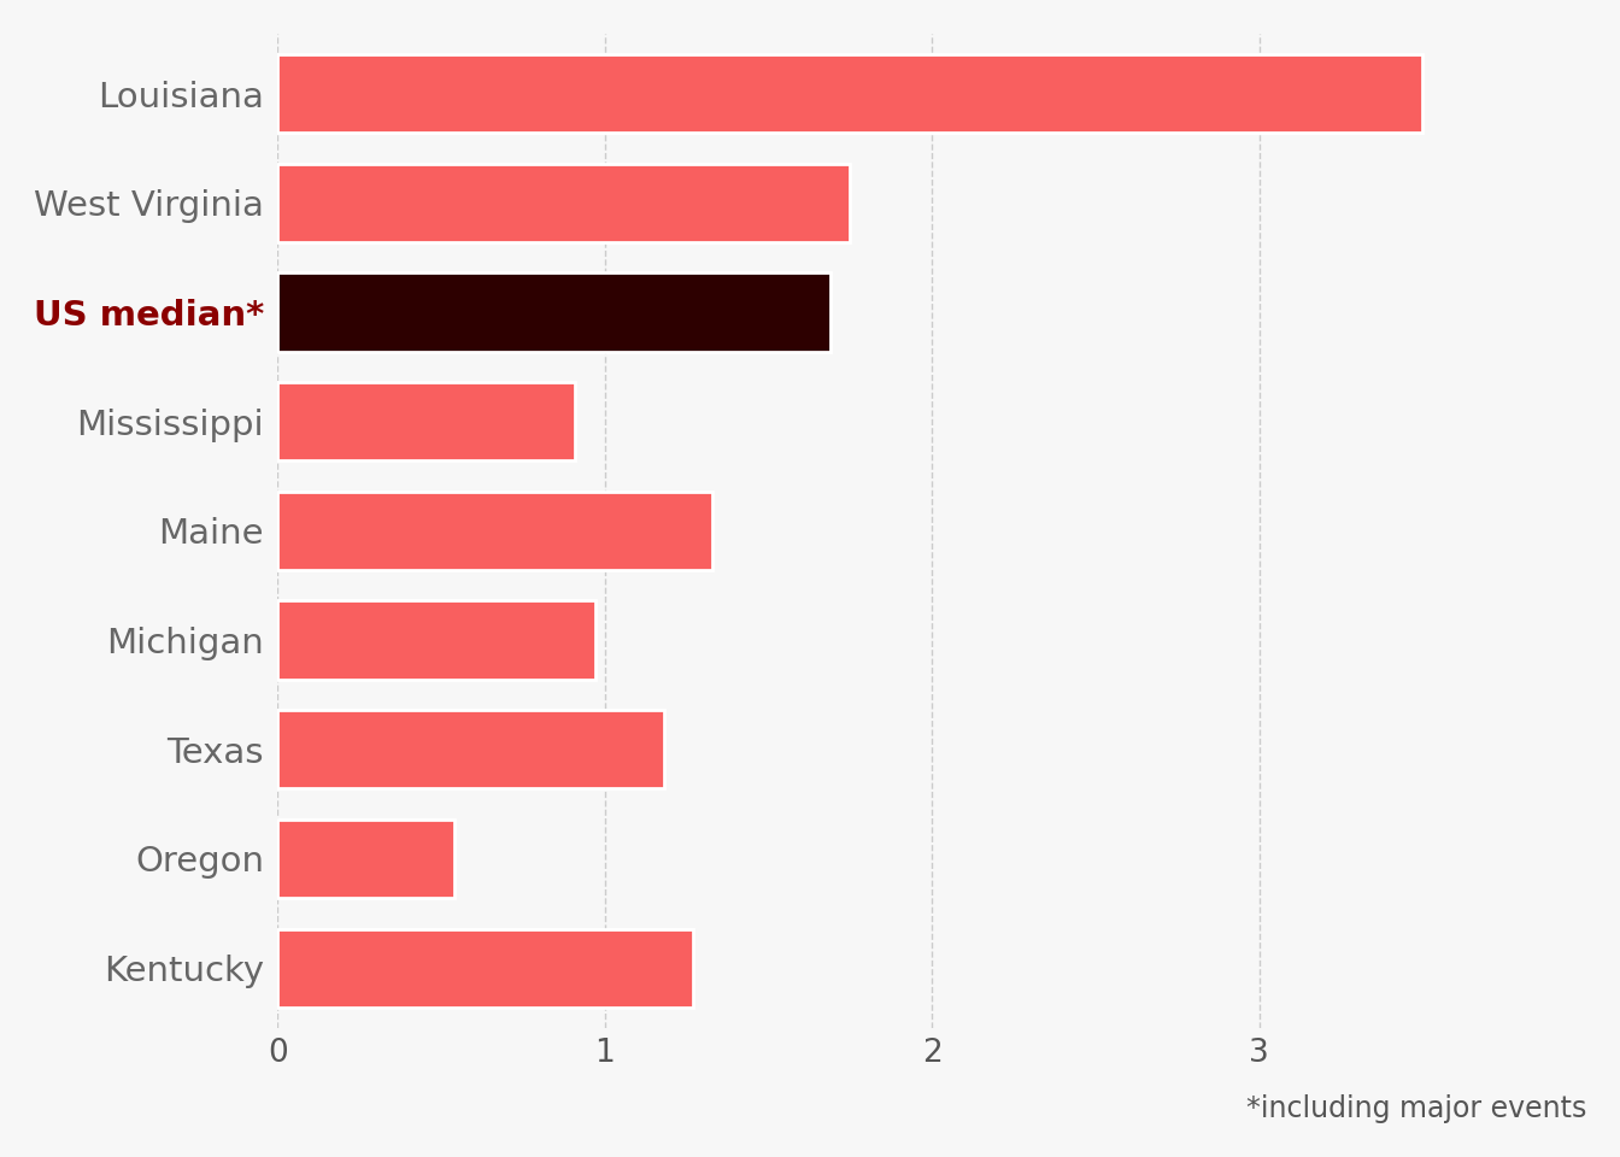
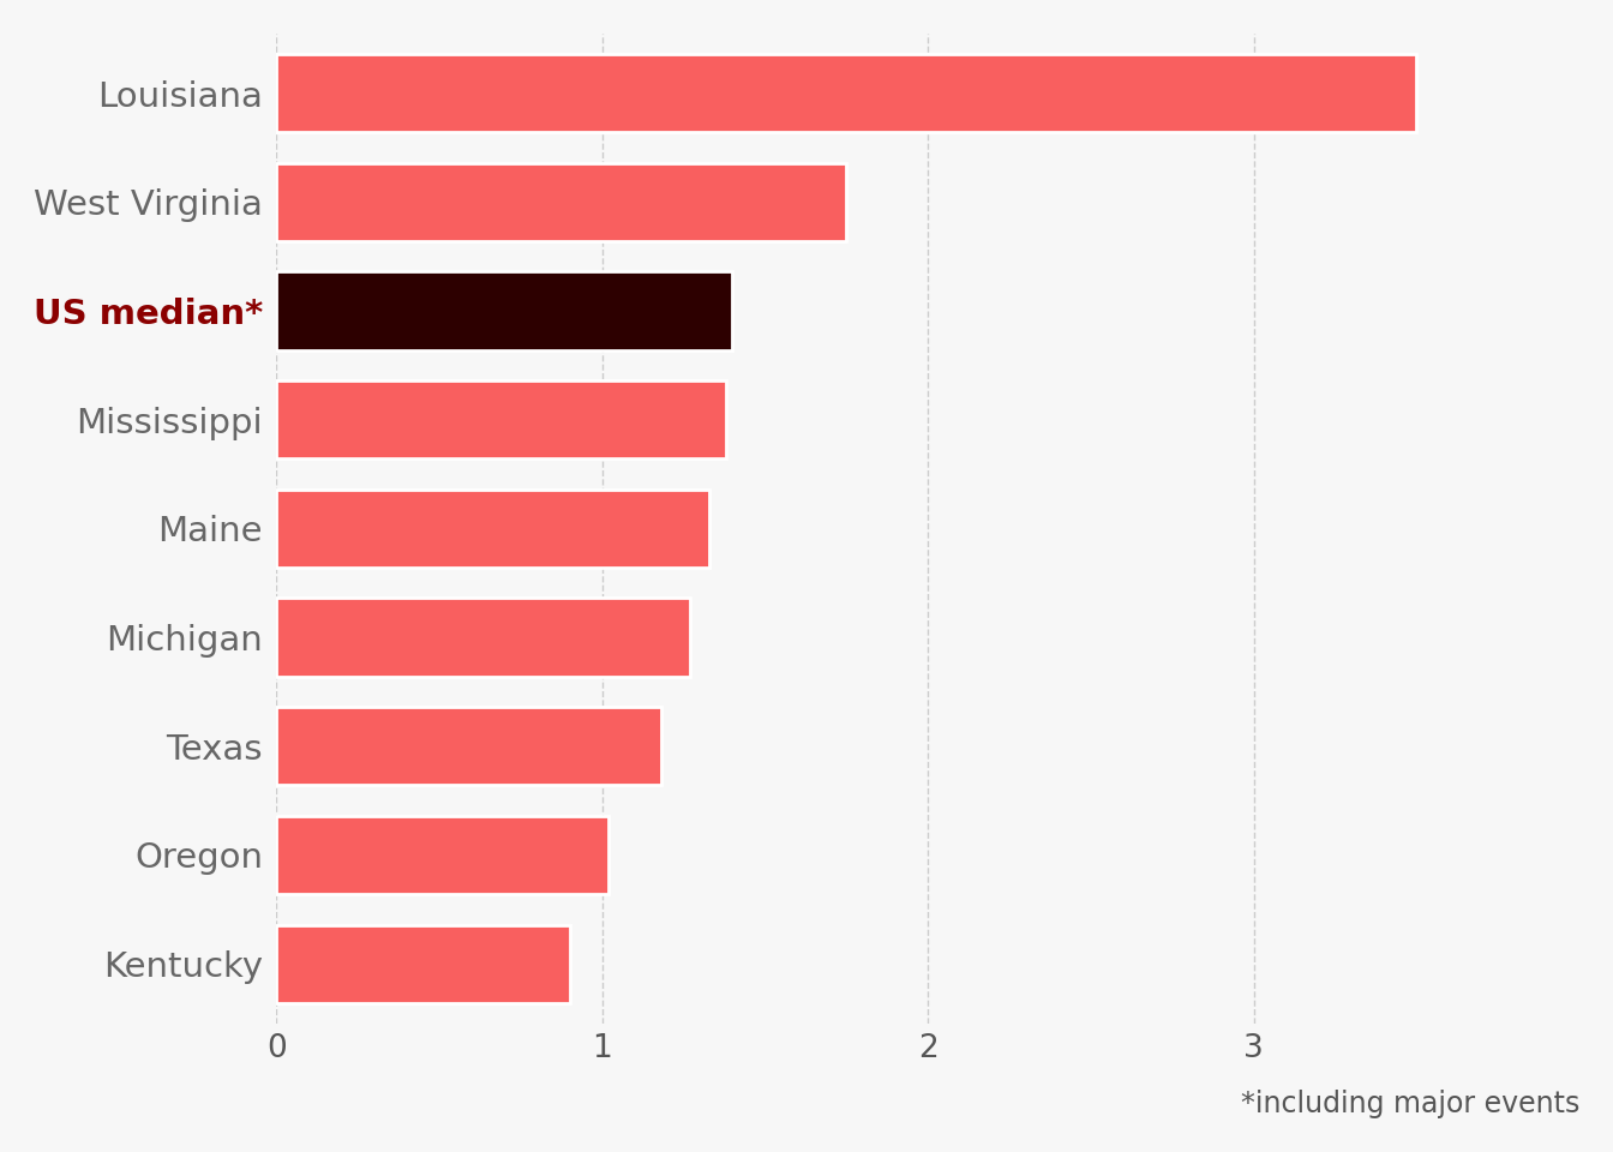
US median*: 1.69 -> 1.40
Mississippi: 0.91 -> 1.38
Michigan: 0.97 -> 1.27
Oregon: 0.54 -> 1.02
Kentucky: 1.27 -> 0.90
